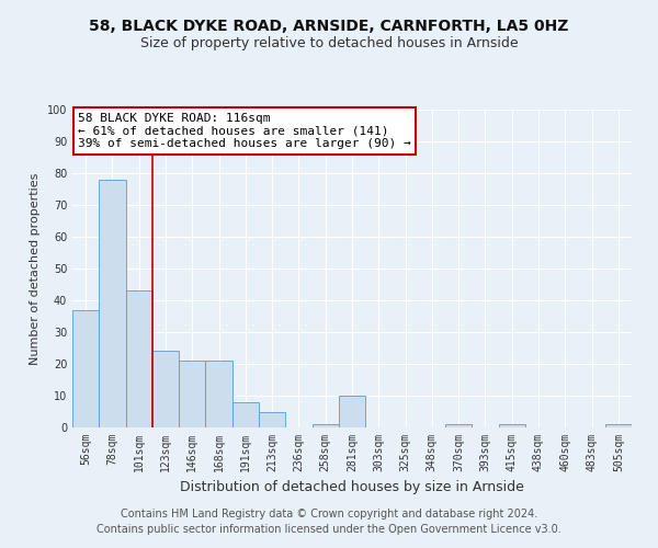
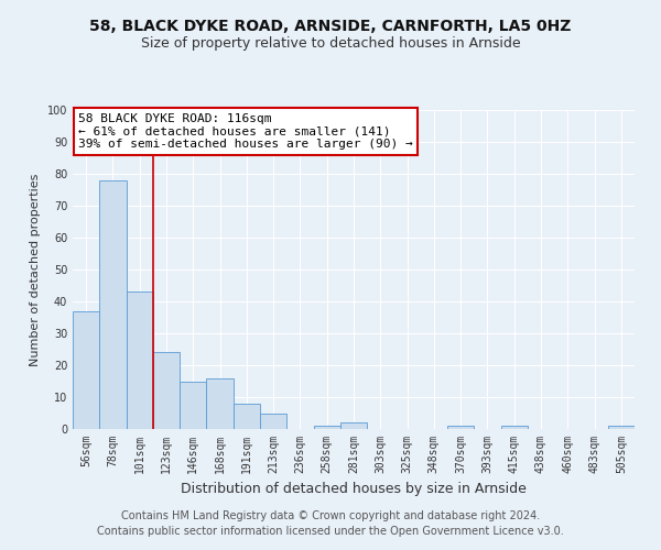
146sqm: 21 -> 15
168sqm: 21 -> 16
281sqm: 10 -> 2
